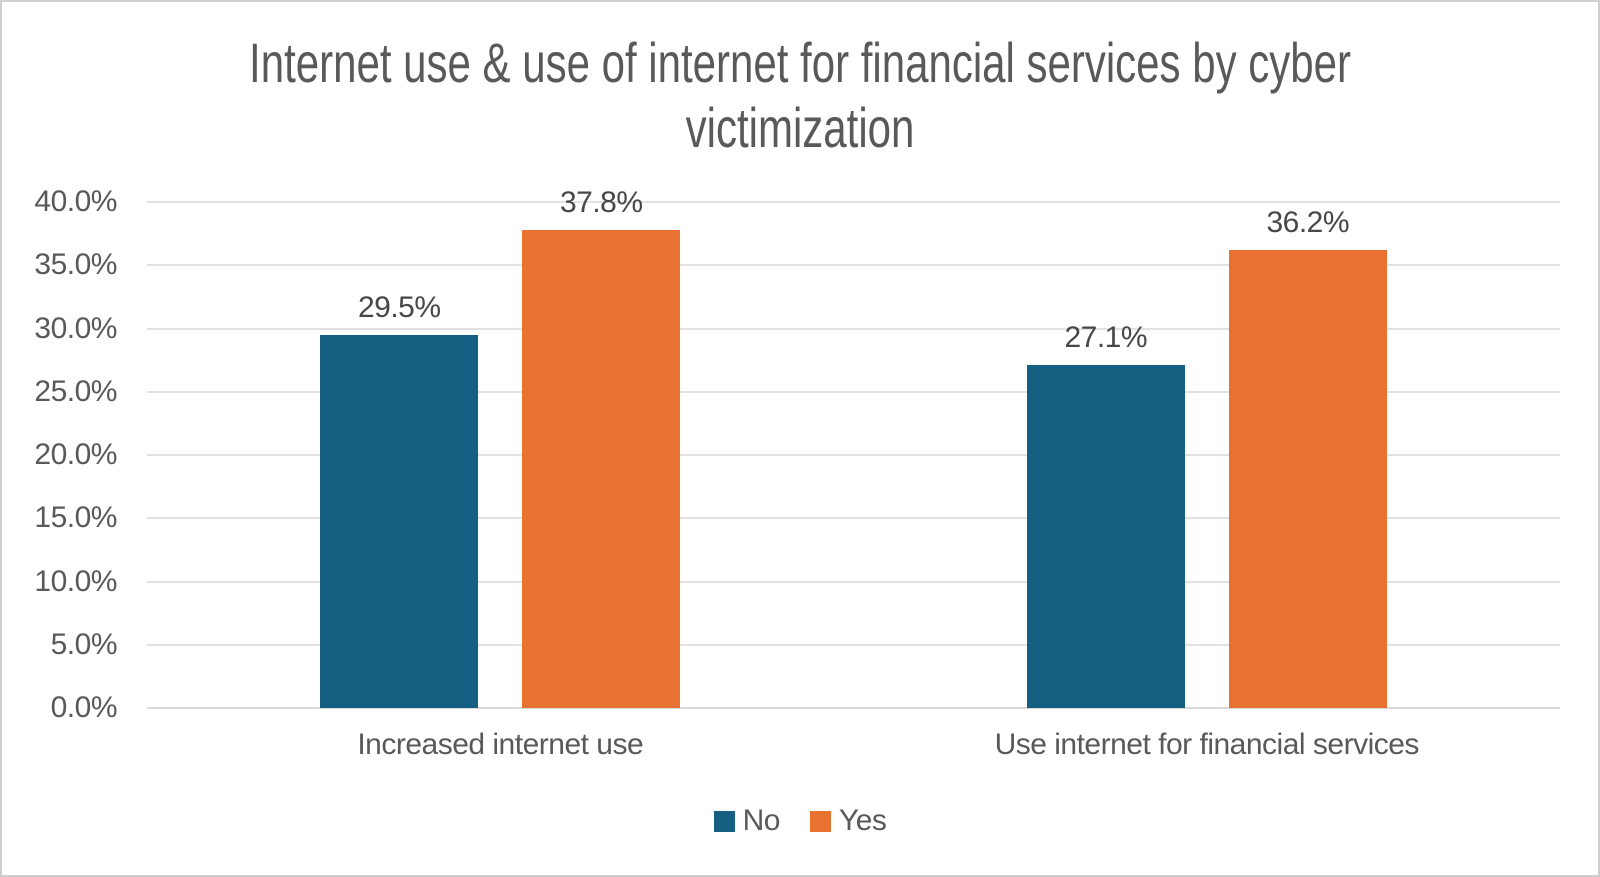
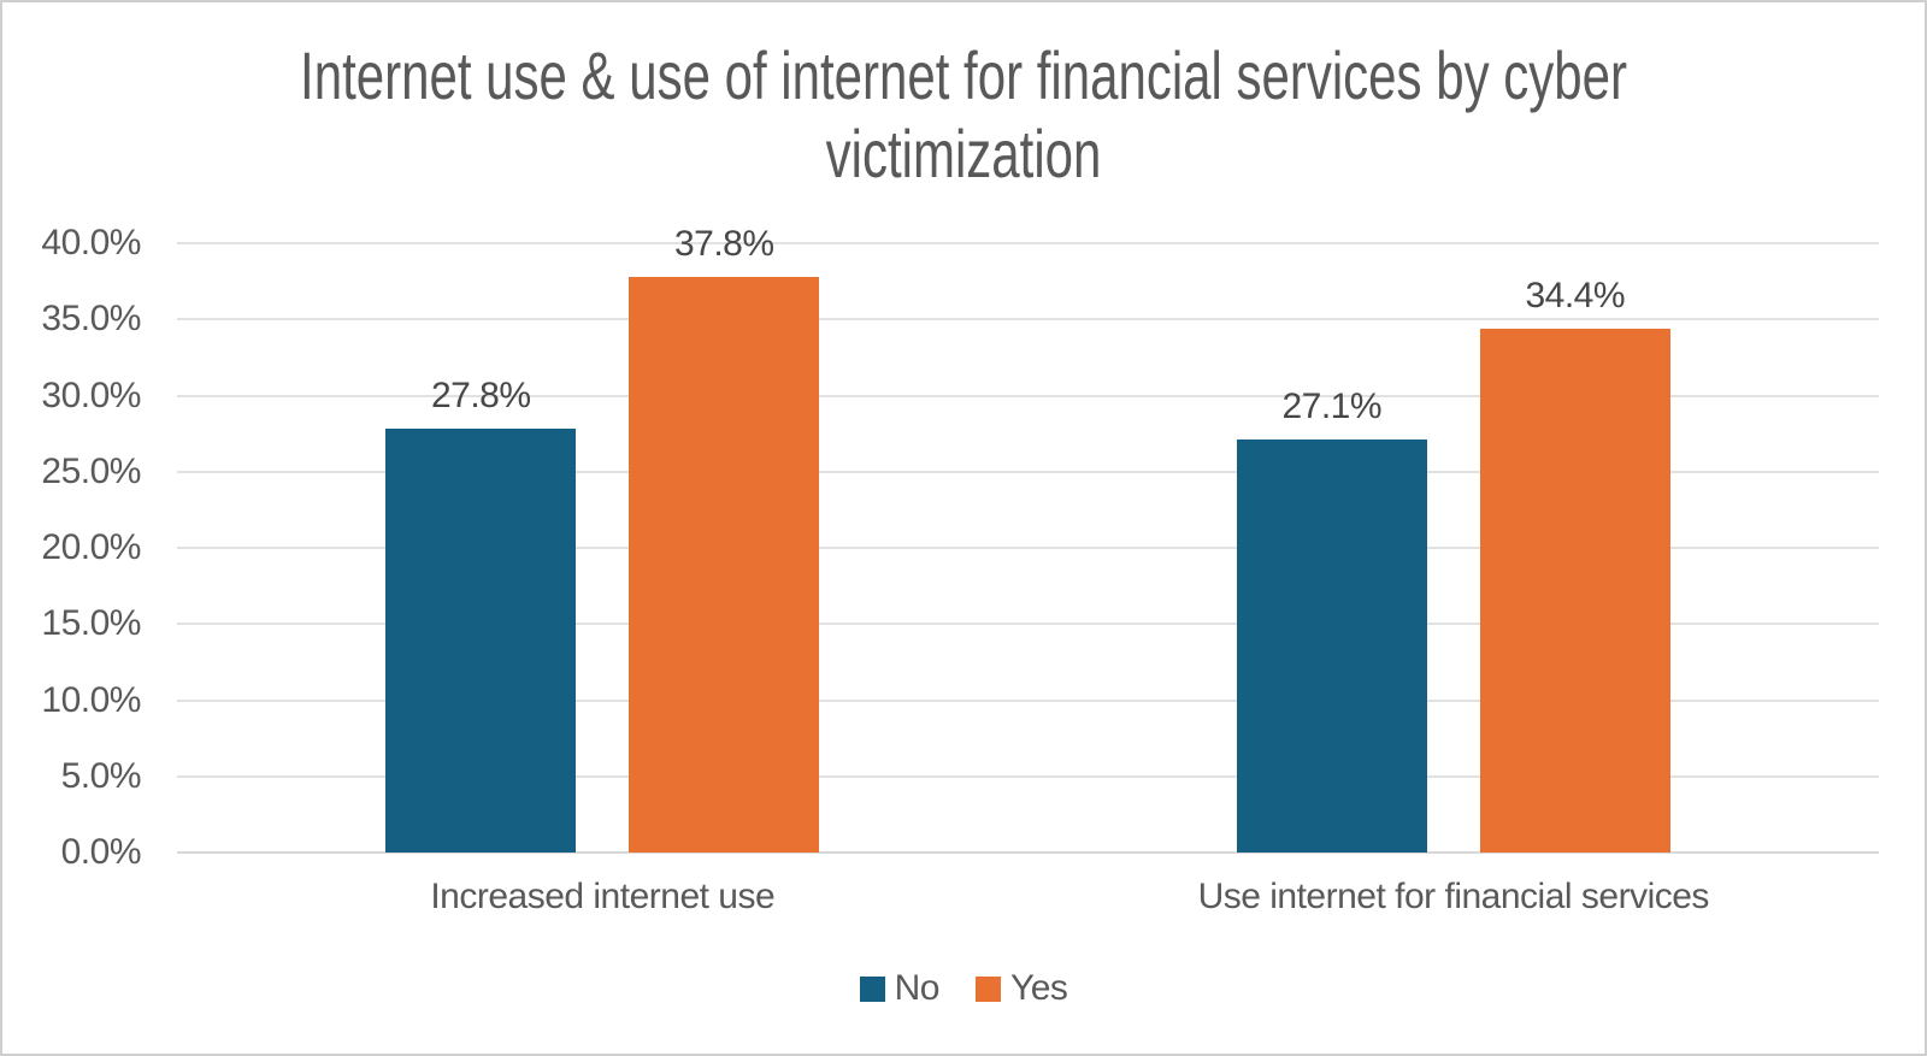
No/Increased internet use: 29.5% -> 27.8%
Yes/Use internet for financial services: 36.2% -> 34.4%
